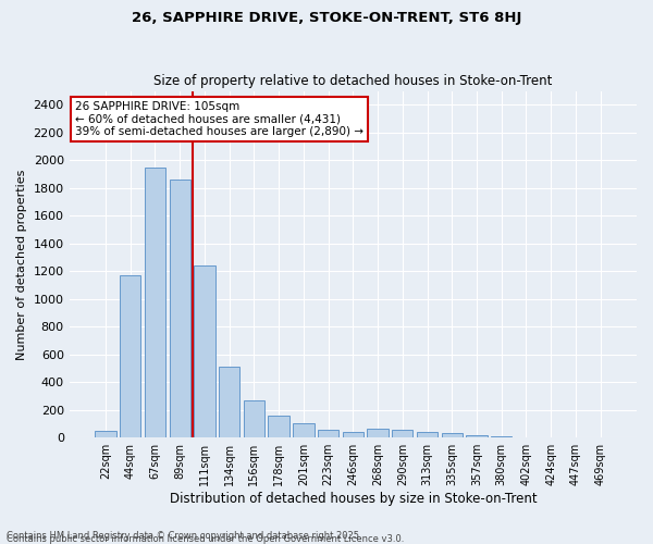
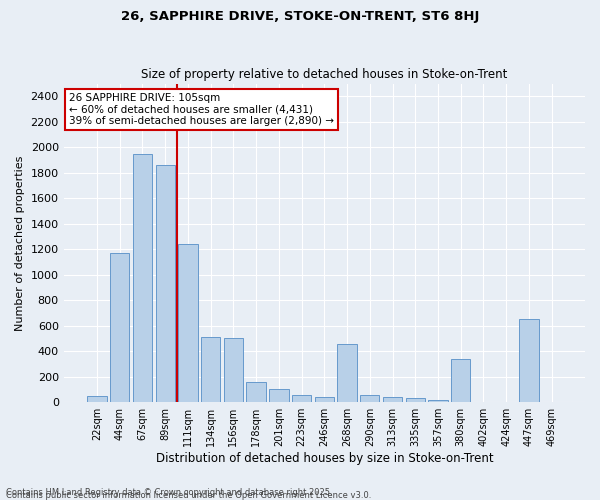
156sqm: 270 -> 500
268sqm: 60 -> 460
380sqm: 10 -> 340
447sqm: 0 -> 650
